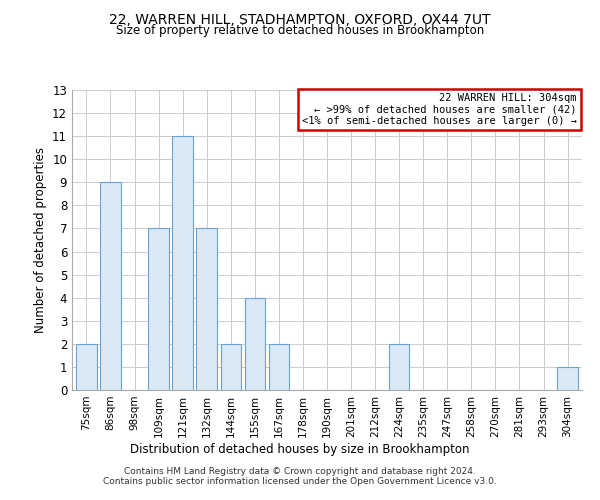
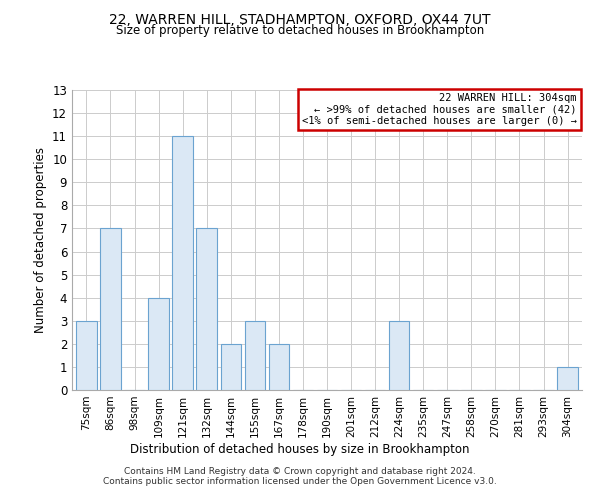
75sqm: 2 -> 3
86sqm: 9 -> 7
109sqm: 7 -> 4
155sqm: 4 -> 3
224sqm: 2 -> 3
